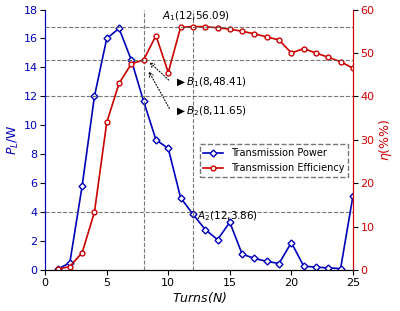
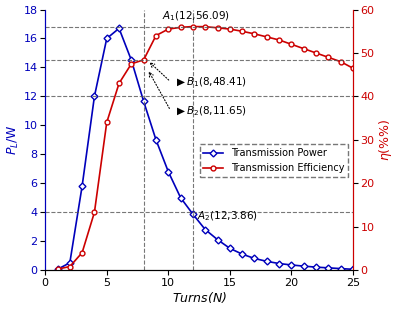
Transmission Power/10: 8.4 -> 6.8
Transmission Efficiency/10: 45.5 -> 55.5
Transmission Power/15: 3.3 -> 1.5
Transmission Power/20: 1.9 -> 0.3
Transmission Efficiency/20: 50.0 -> 52.0
Transmission Power/25: 5.1 -> 0.1
